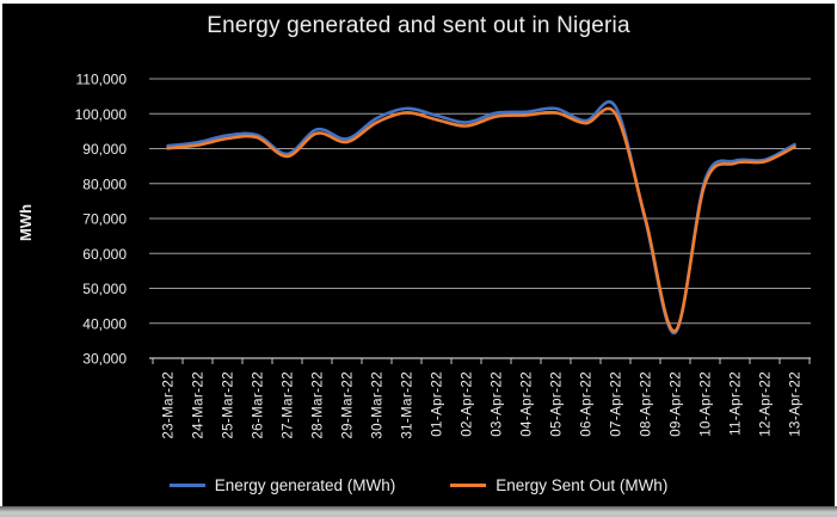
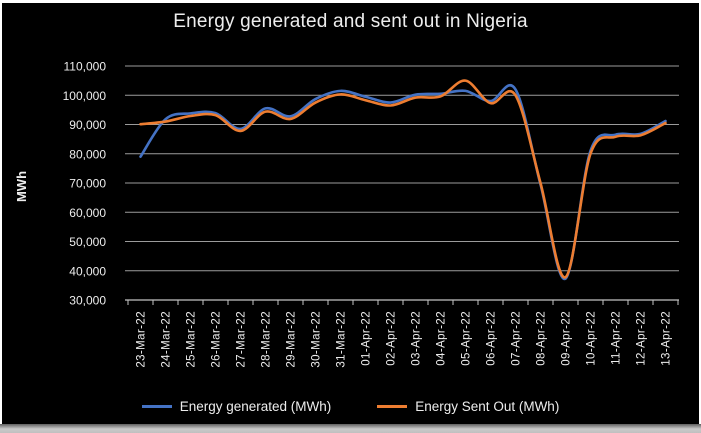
Energy generated (MWh)/23-Mar-22: 91000 -> 79000
Energy Sent Out (MWh)/05-Apr-22: 100000 -> 105000
